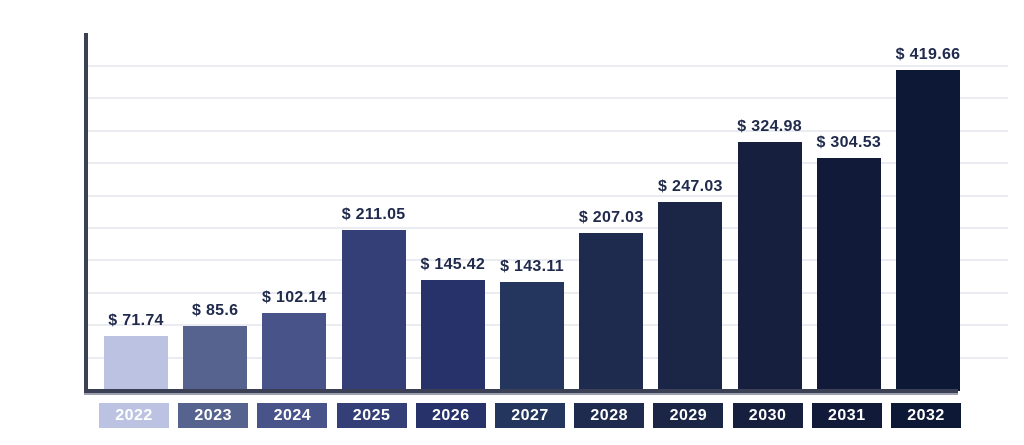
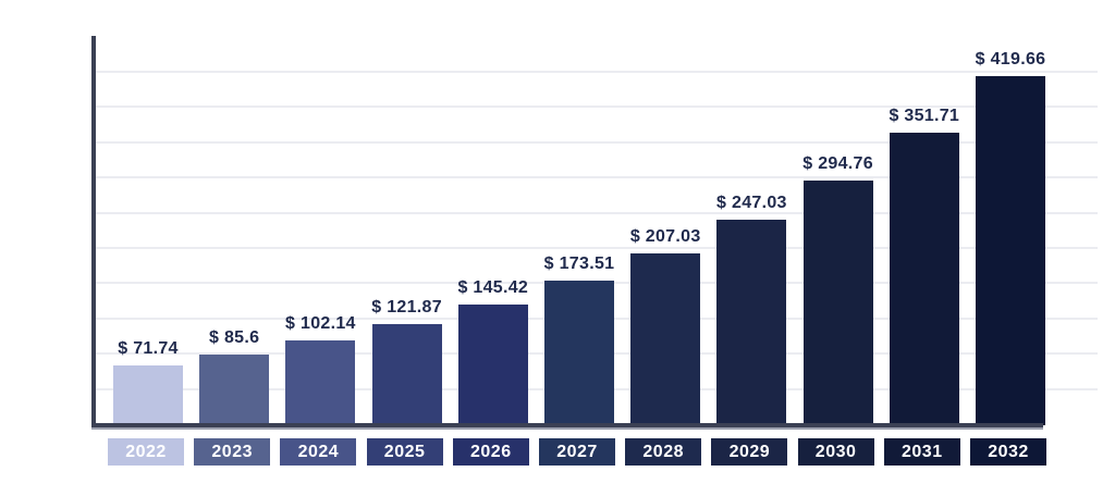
2025: 211.05 -> 121.87
2027: 143.11 -> 173.51
2030: 324.98 -> 294.76
2031: 304.53 -> 351.71
